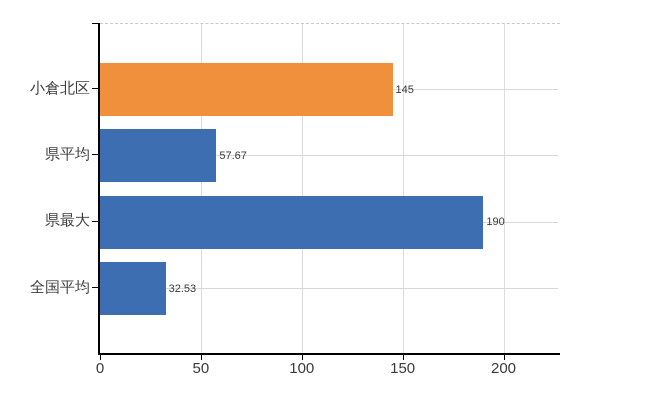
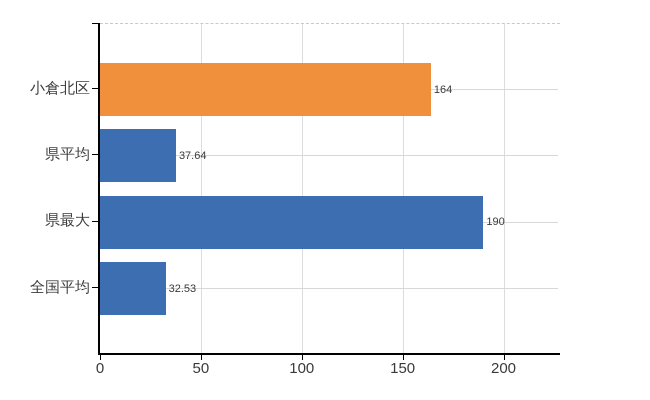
小倉北区: 145 -> 164
県平均: 57.67 -> 37.64
